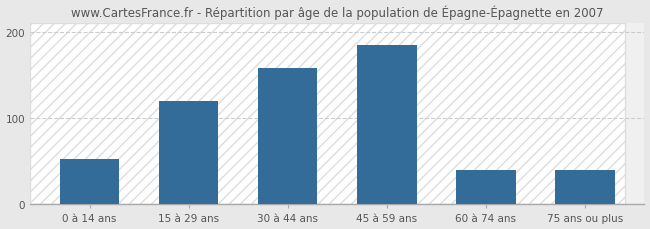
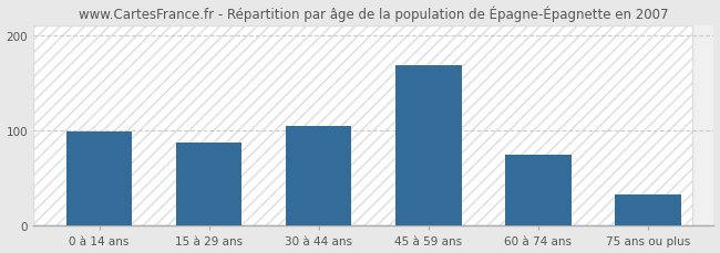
0 à 14 ans: 52 -> 99
15 à 29 ans: 120 -> 87
30 à 44 ans: 158 -> 105
45 à 59 ans: 184 -> 168
60 à 74 ans: 40 -> 75
75 ans ou plus: 40 -> 33
